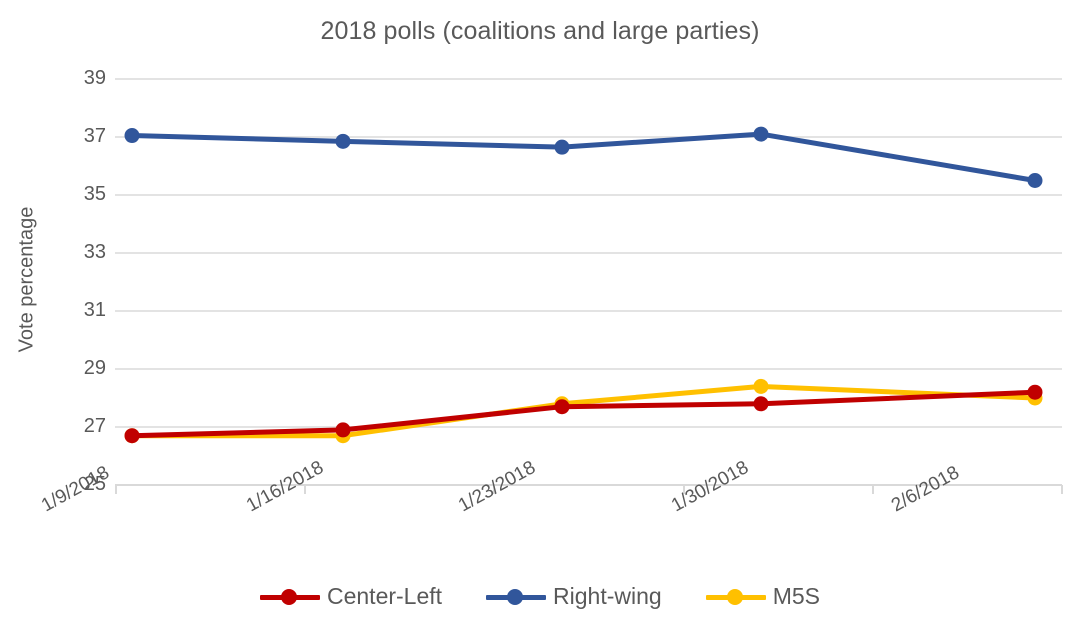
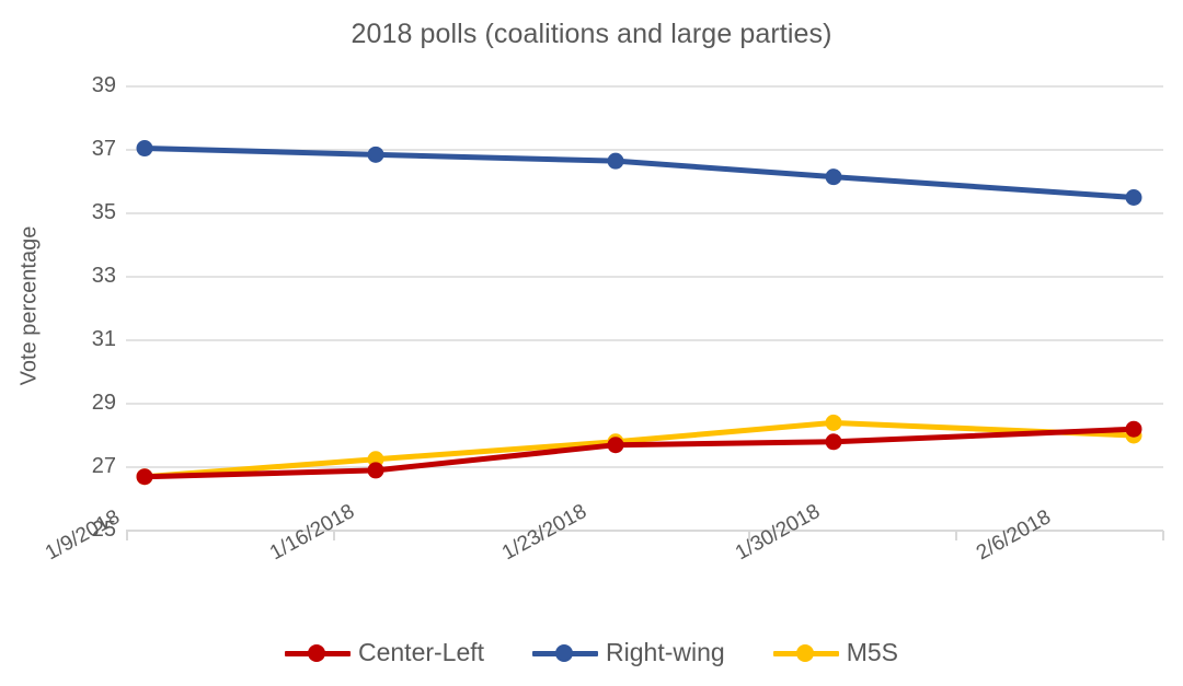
M5S/1/16/2018: 26.7 -> 27.2
Right-wing/1/30/2018: 37.1 -> 36.1
